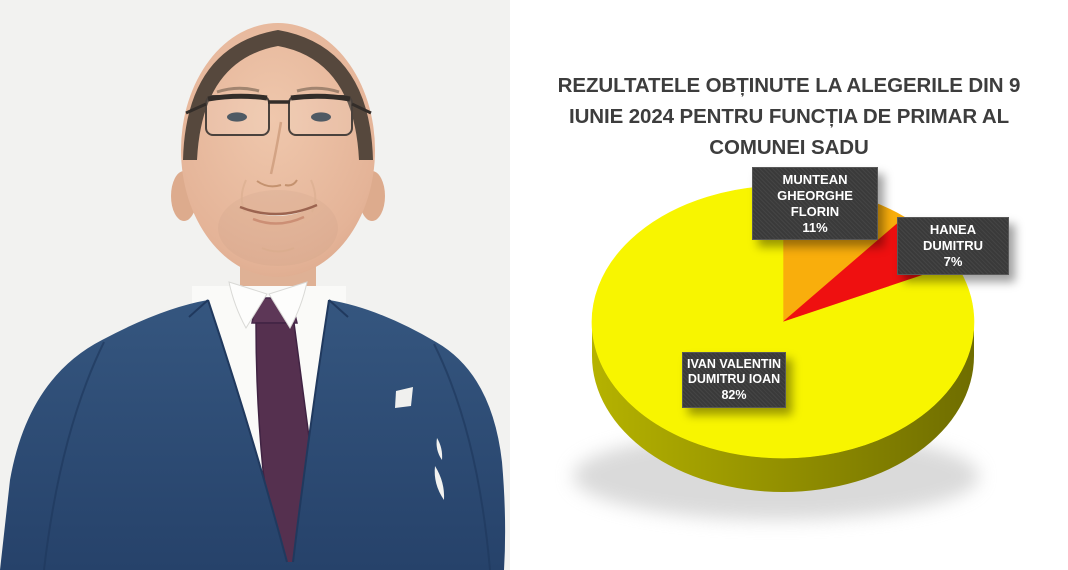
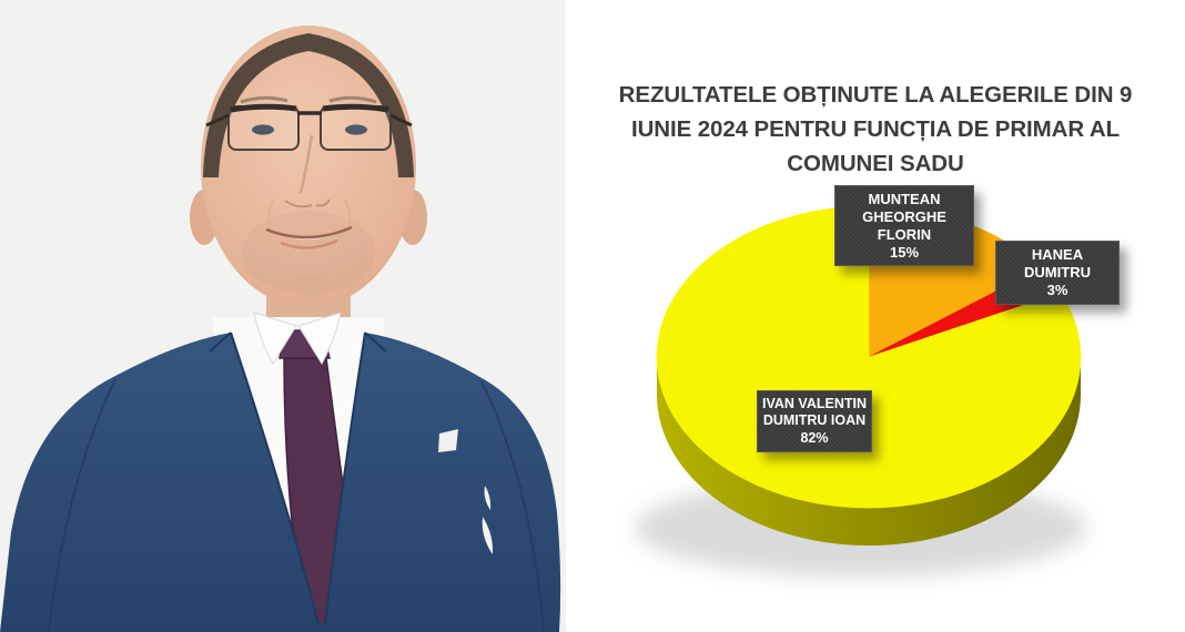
MUNTEAN GHEORGHE FLORIN: 11% -> 15%
HANEA DUMITRU: 7% -> 3%
